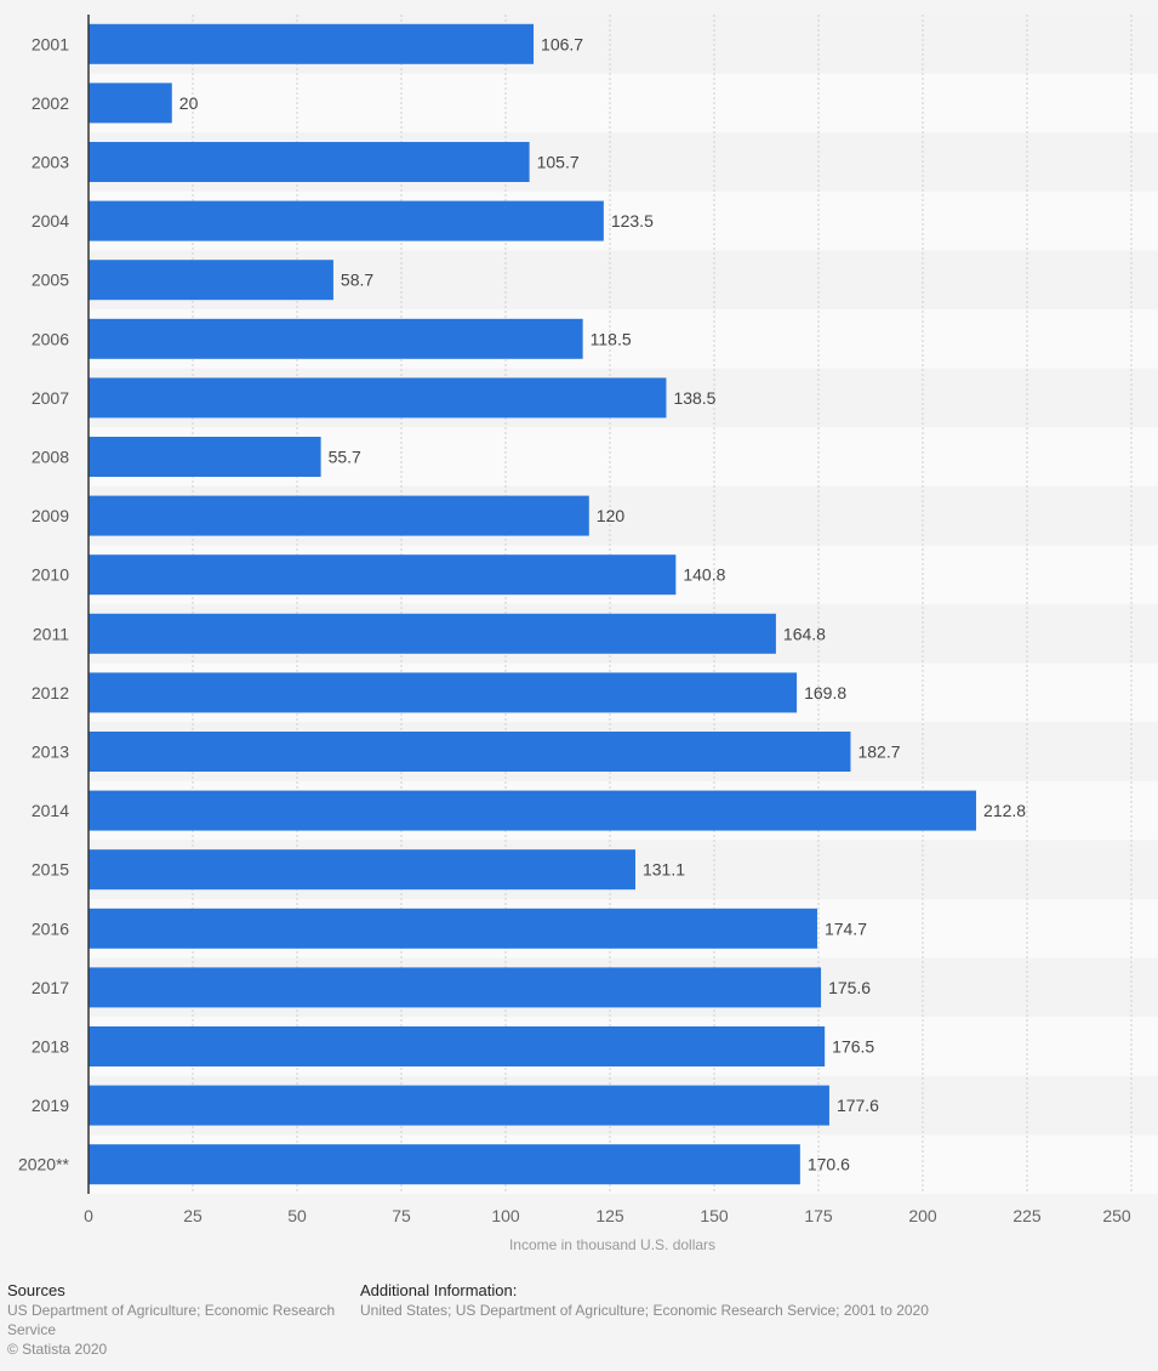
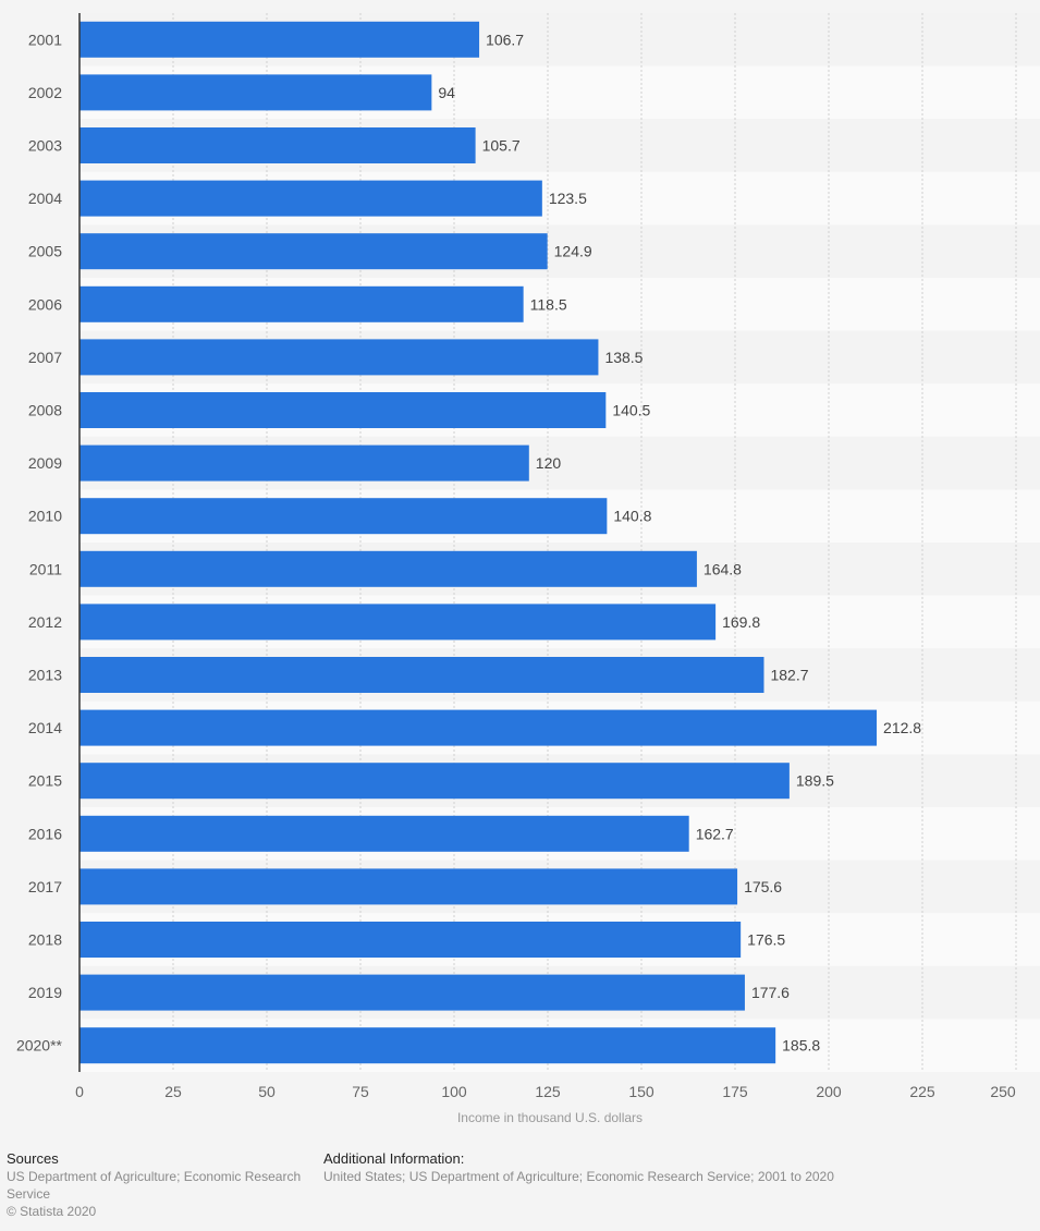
2002: 20 -> 94
2005: 58.7 -> 124.9
2008: 55.7 -> 140.5
2015: 131.1 -> 189.5
2016: 174.7 -> 162.7
2020**: 170.6 -> 185.8
